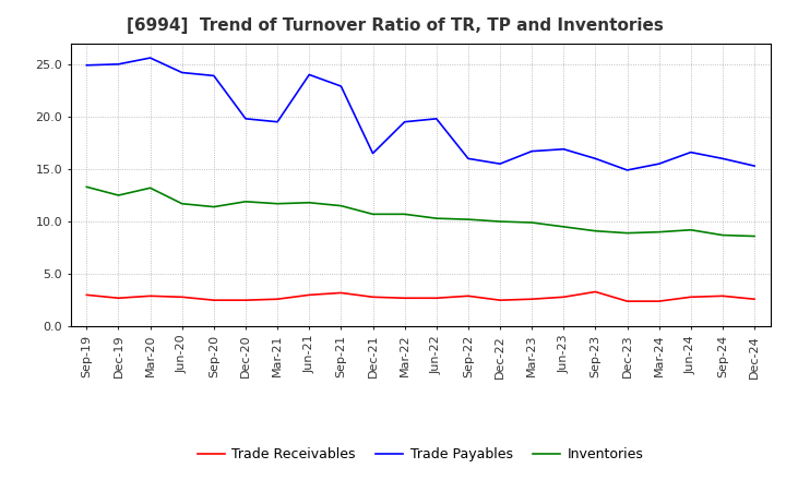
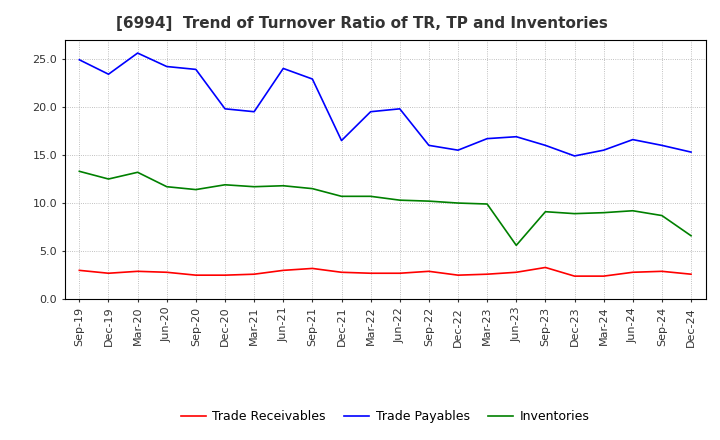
Trade Payables/Dec-19: 25.0 -> 23.4
Inventories/Jun-23: 9.5 -> 5.6
Inventories/Dec-24: 8.6 -> 6.6
